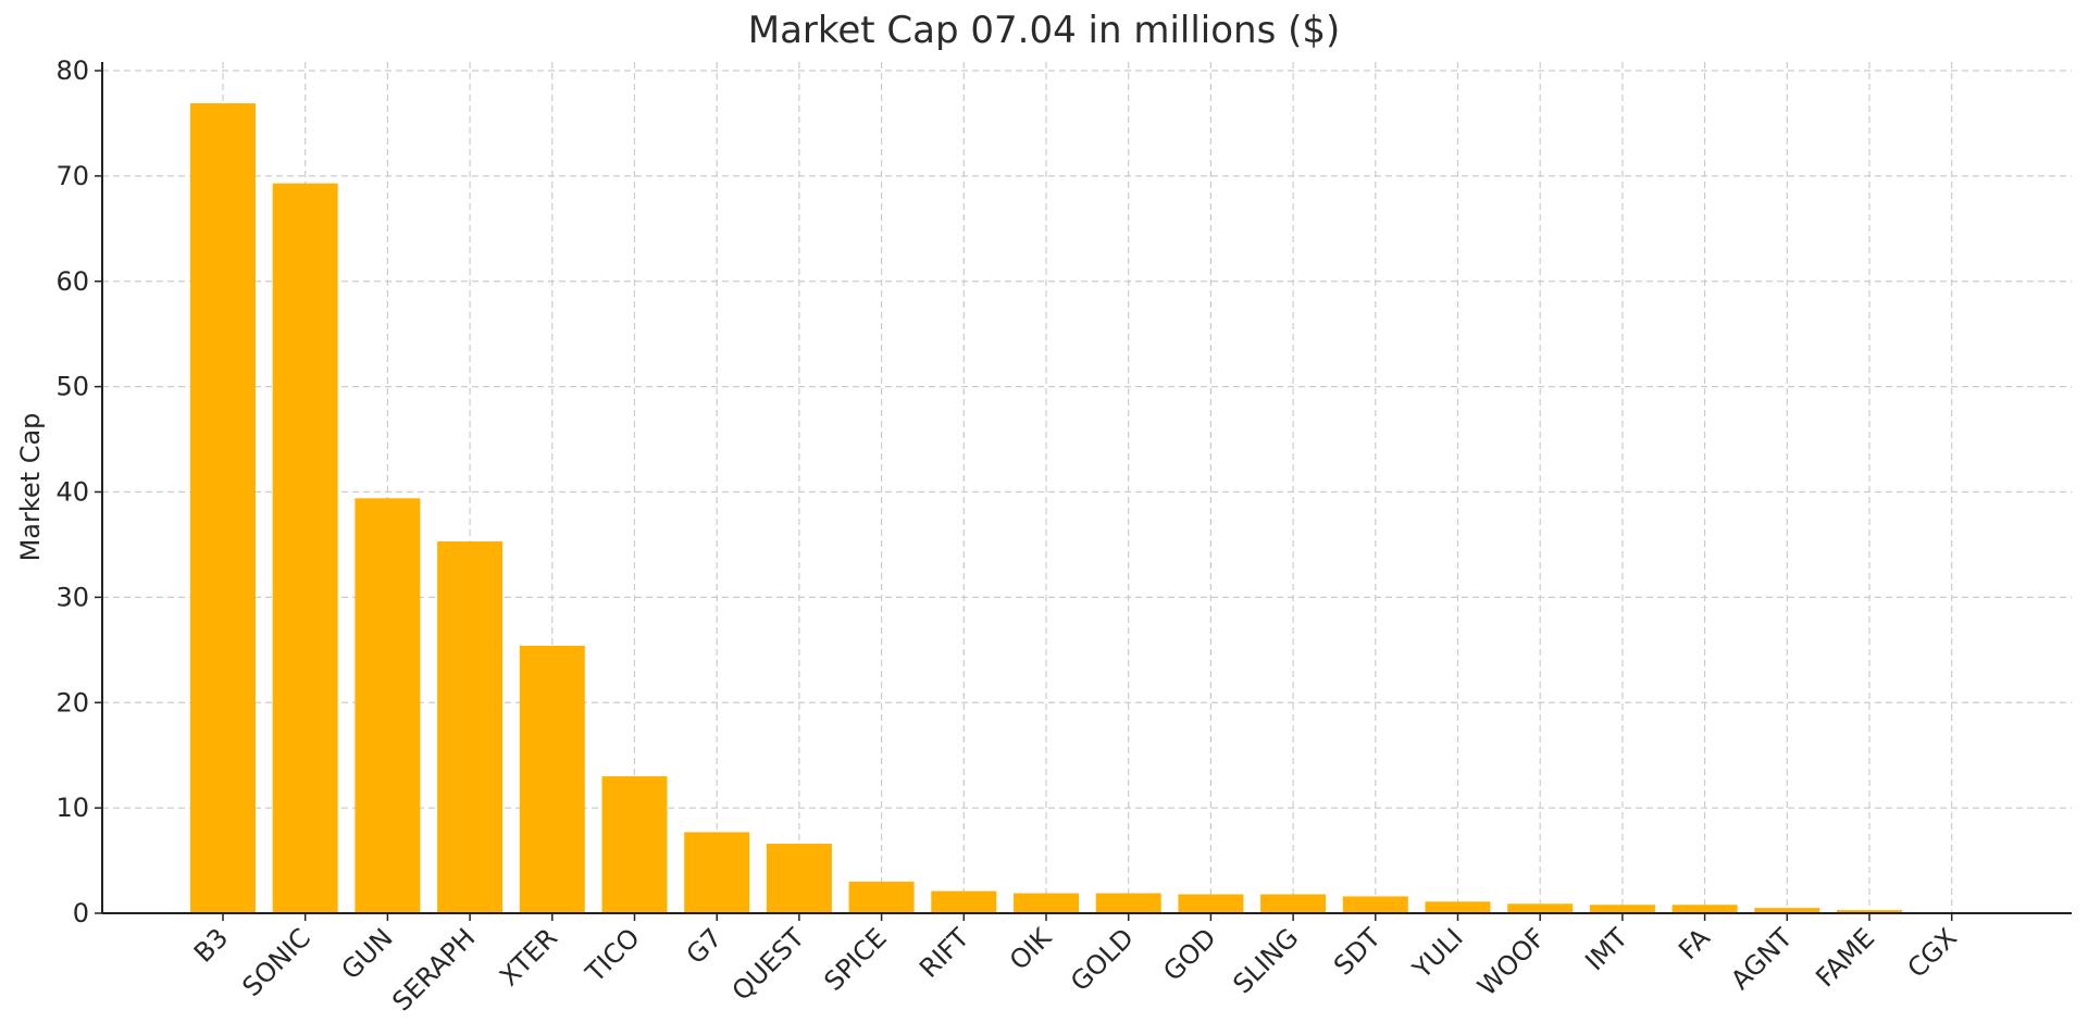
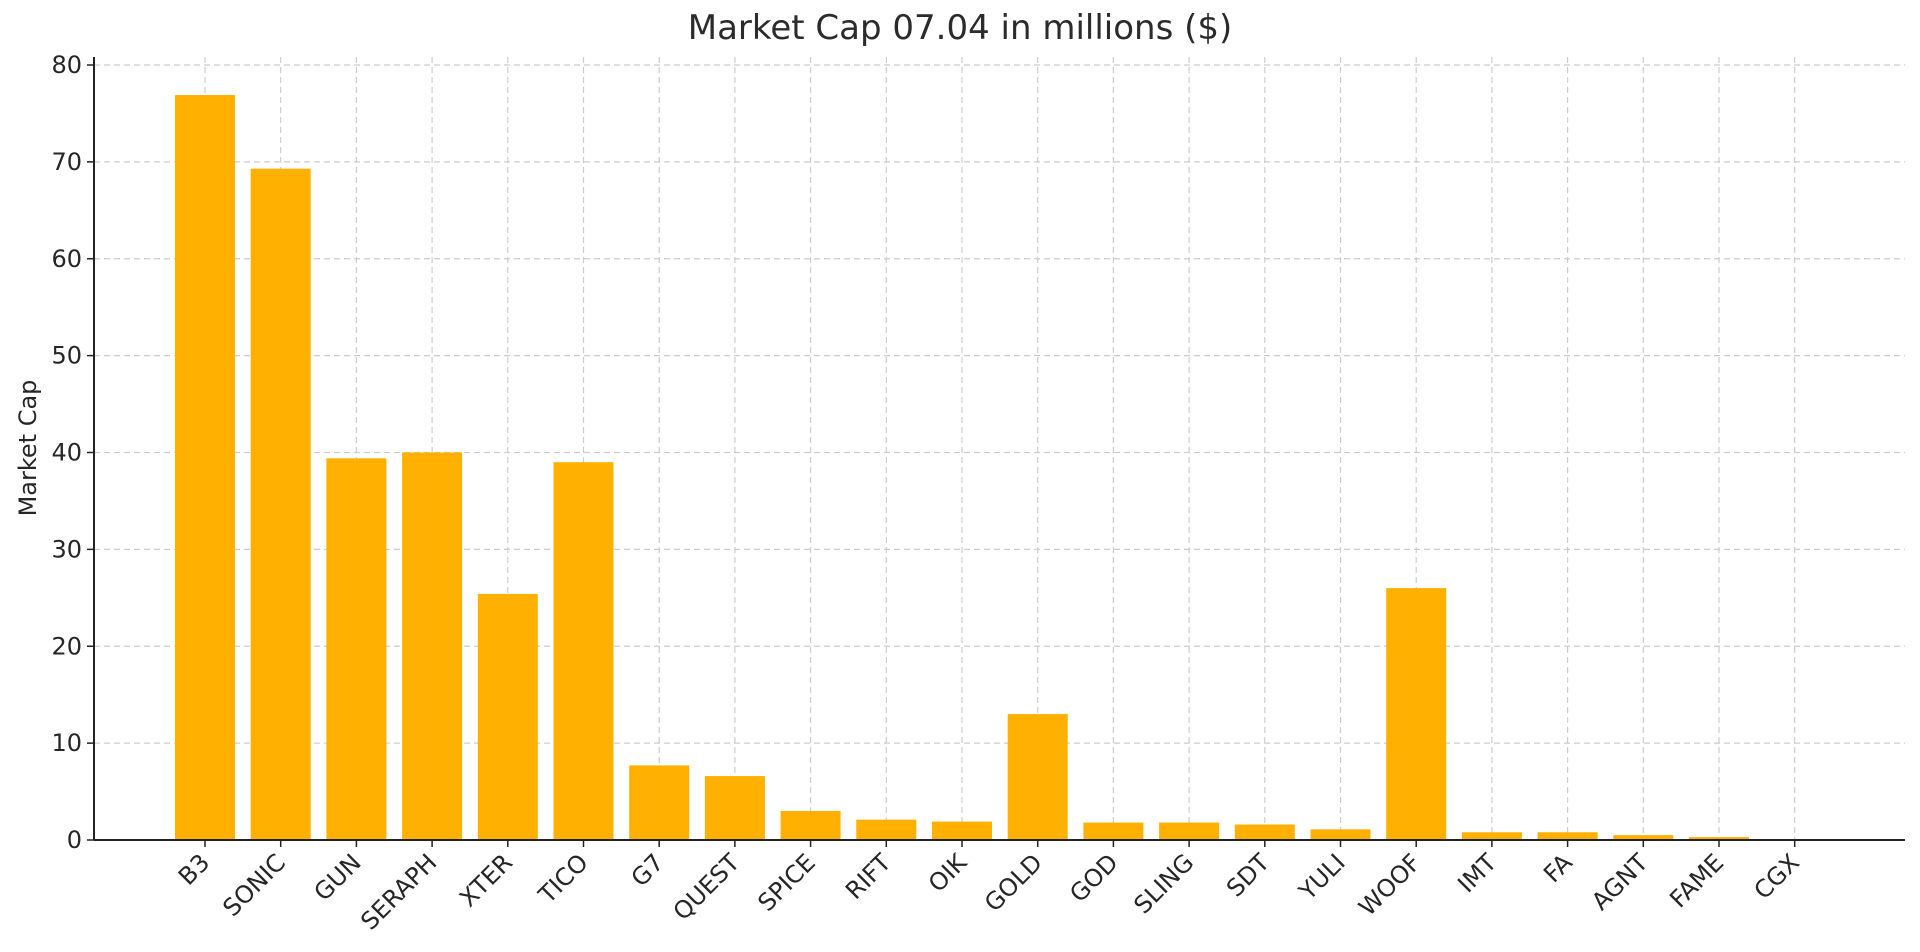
SERAPH: 35 -> 40
TICO: 13 -> 39
GOLD: 2 -> 13
WOOF: 1 -> 26
